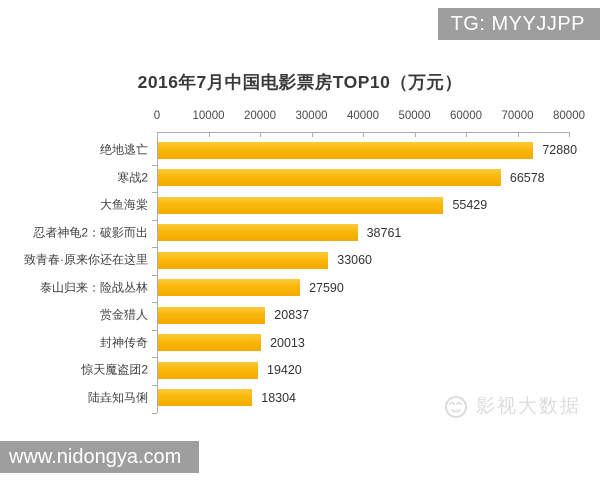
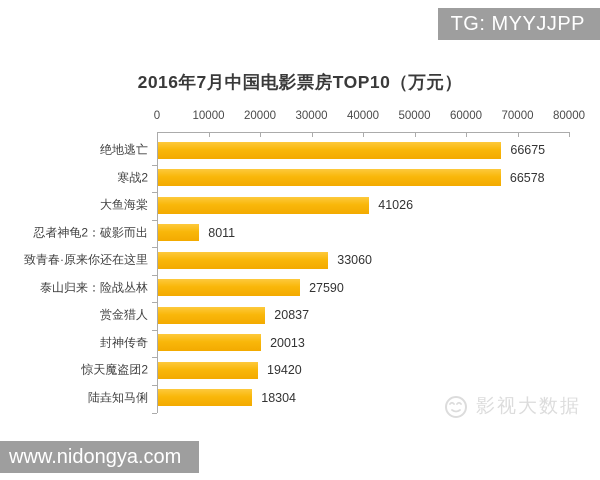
绝地逃亡: 72880 -> 66675
大鱼海棠: 55429 -> 41026
忍者神龟2：破影而出: 38761 -> 8011
